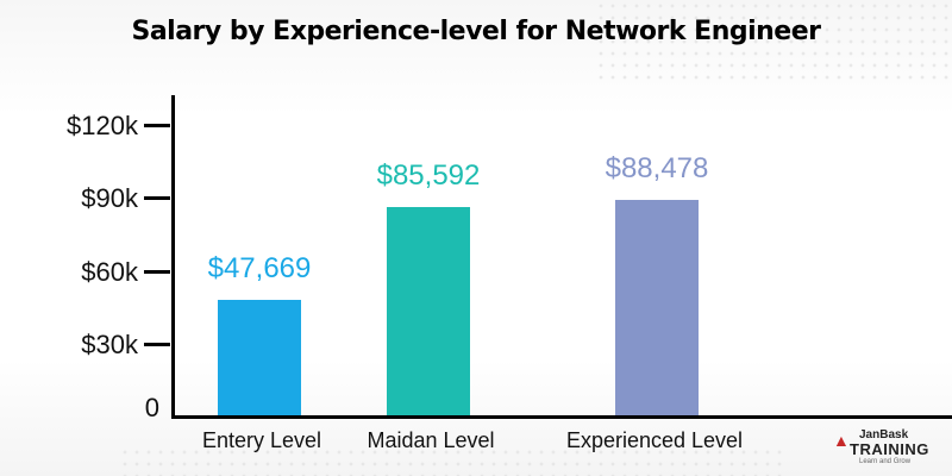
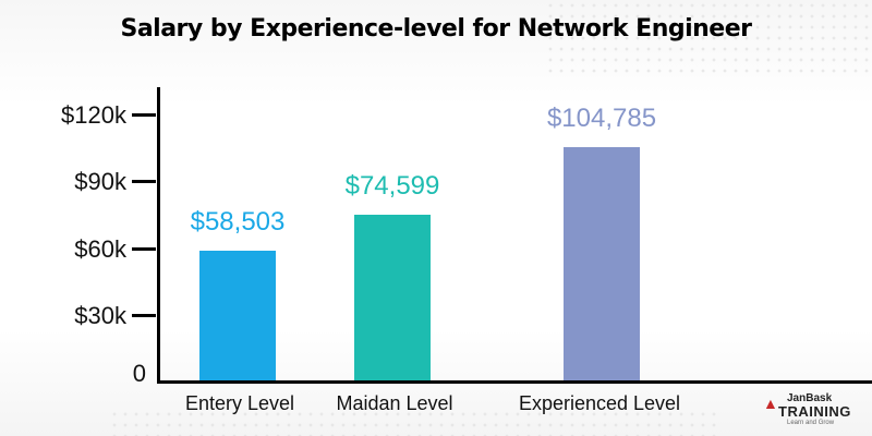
Entery Level: $47,669 -> $58,503
Maidan Level: $85,592 -> $74,599
Experienced Level: $88,478 -> $104,785
